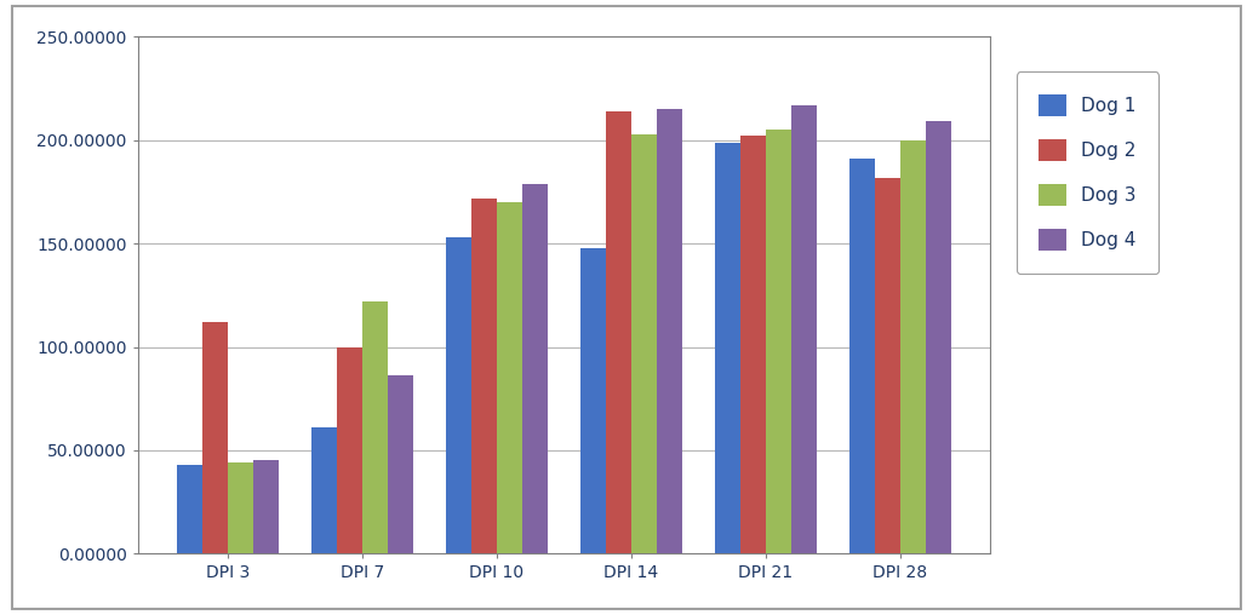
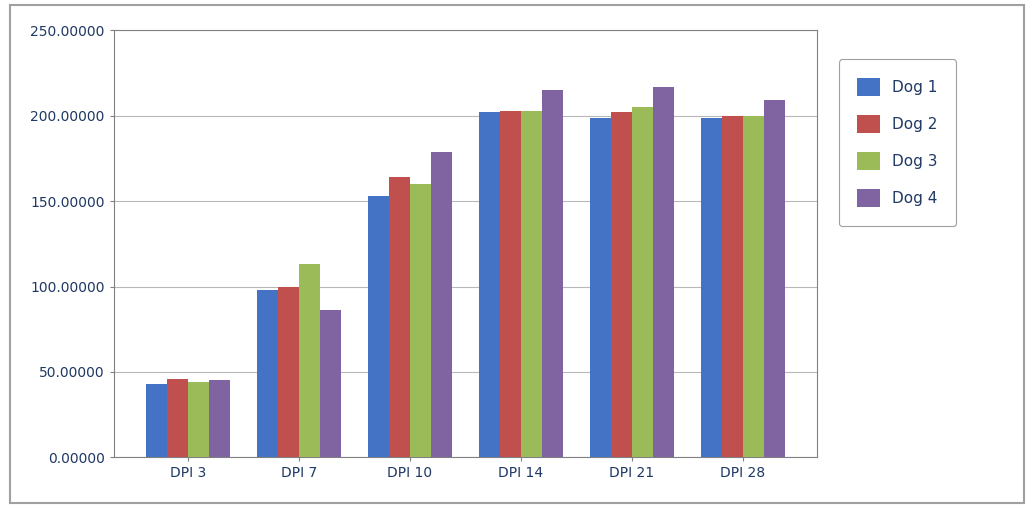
Dog 2/DPI 3: 112 -> 46
Dog 1/DPI 7: 61 -> 98
Dog 3/DPI 7: 122 -> 113
Dog 2/DPI 10: 172 -> 164
Dog 3/DPI 10: 170 -> 160
Dog 1/DPI 14: 148 -> 202
Dog 2/DPI 14: 214 -> 203
Dog 1/DPI 28: 191 -> 199
Dog 2/DPI 28: 182 -> 200
